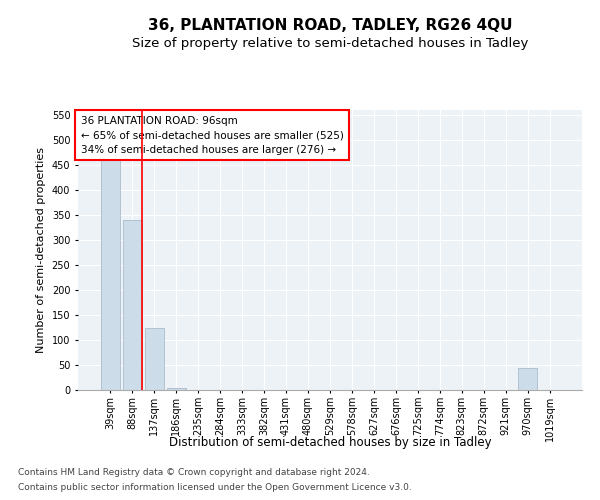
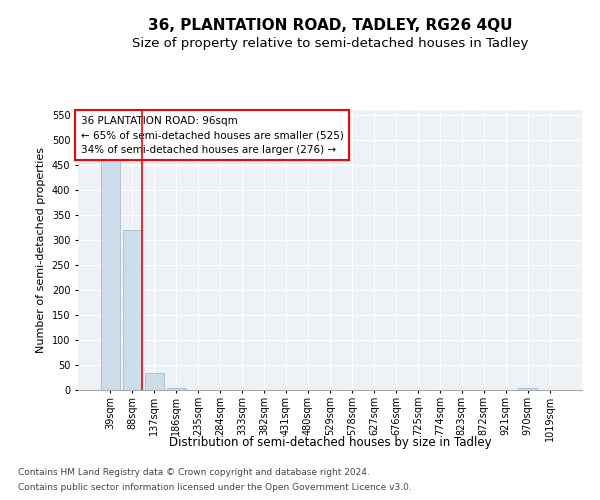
88sqm: 340 -> 320
137sqm: 124 -> 35
970sqm: 44 -> 5
